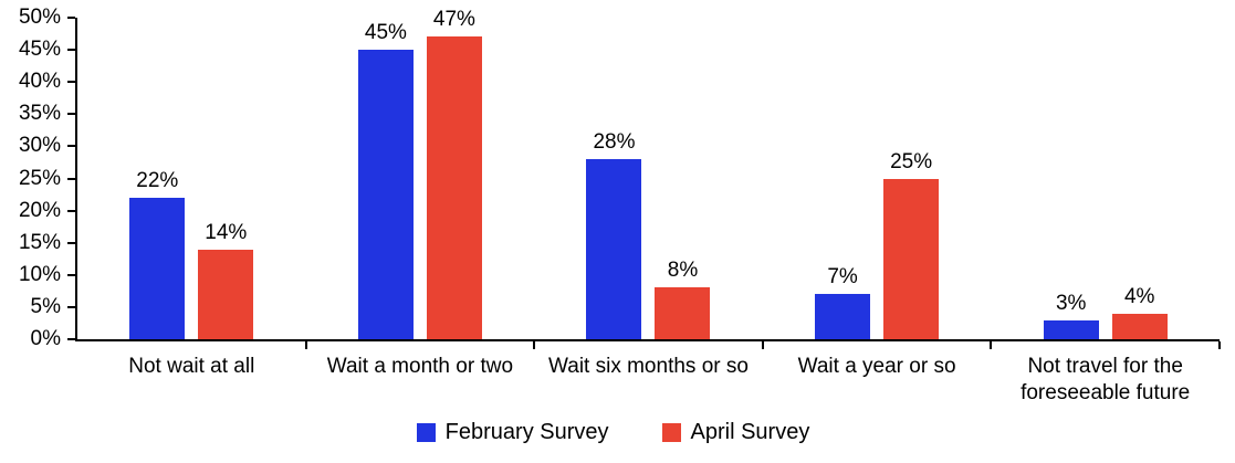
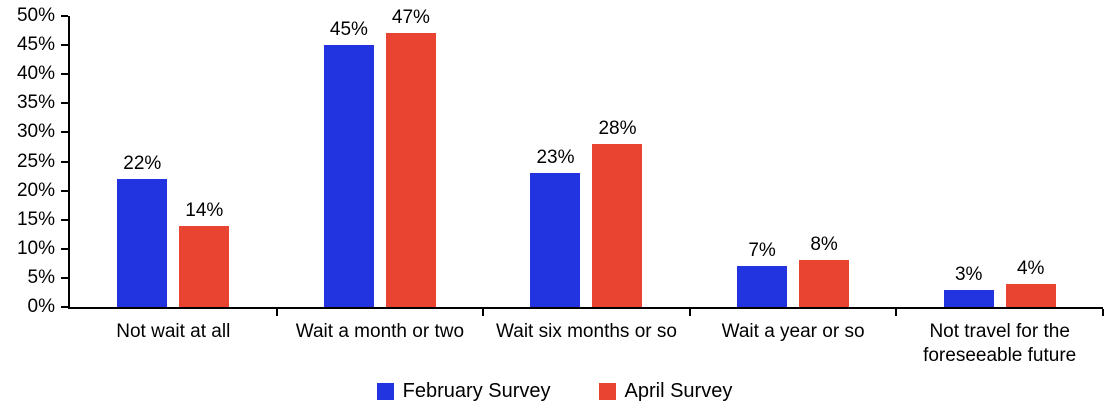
February Survey/Wait six months or so: 28% -> 23%
April Survey/Wait six months or so: 8% -> 28%
April Survey/Wait a year or so: 25% -> 8%
